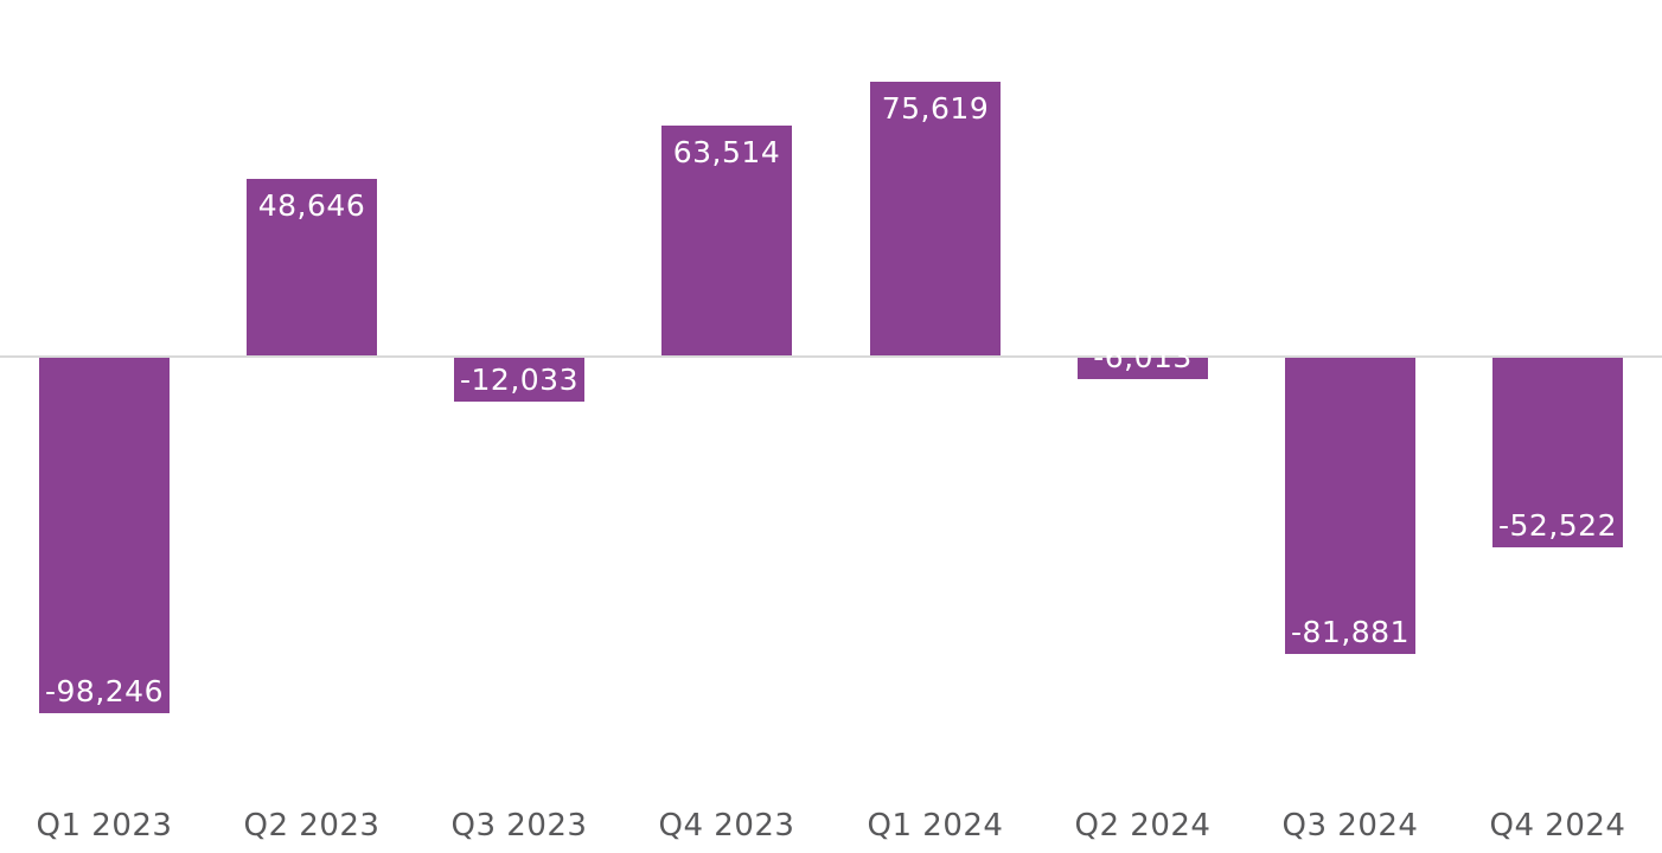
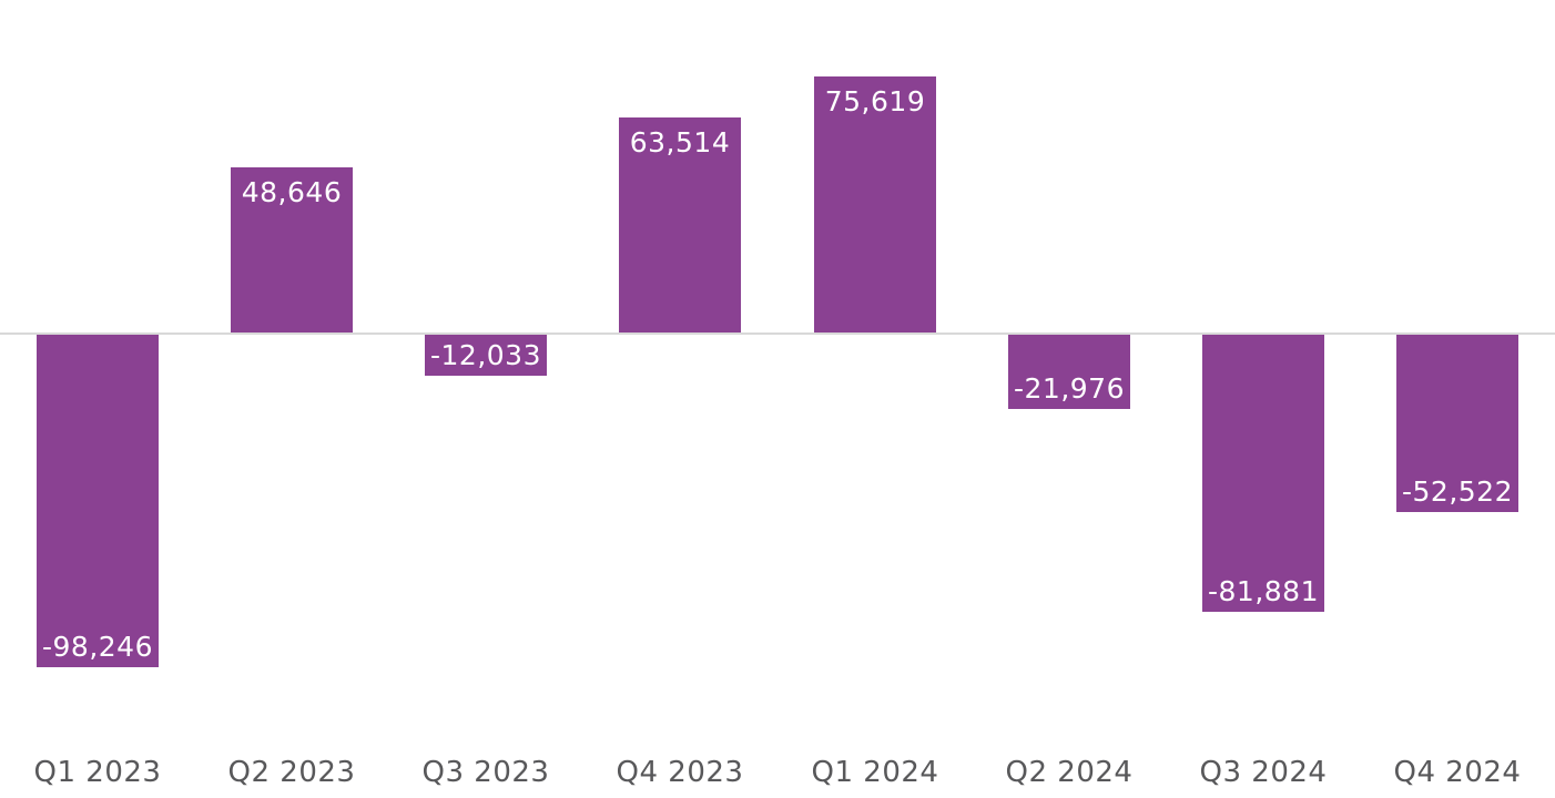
Q2 2024: -6,013 -> -21,976
